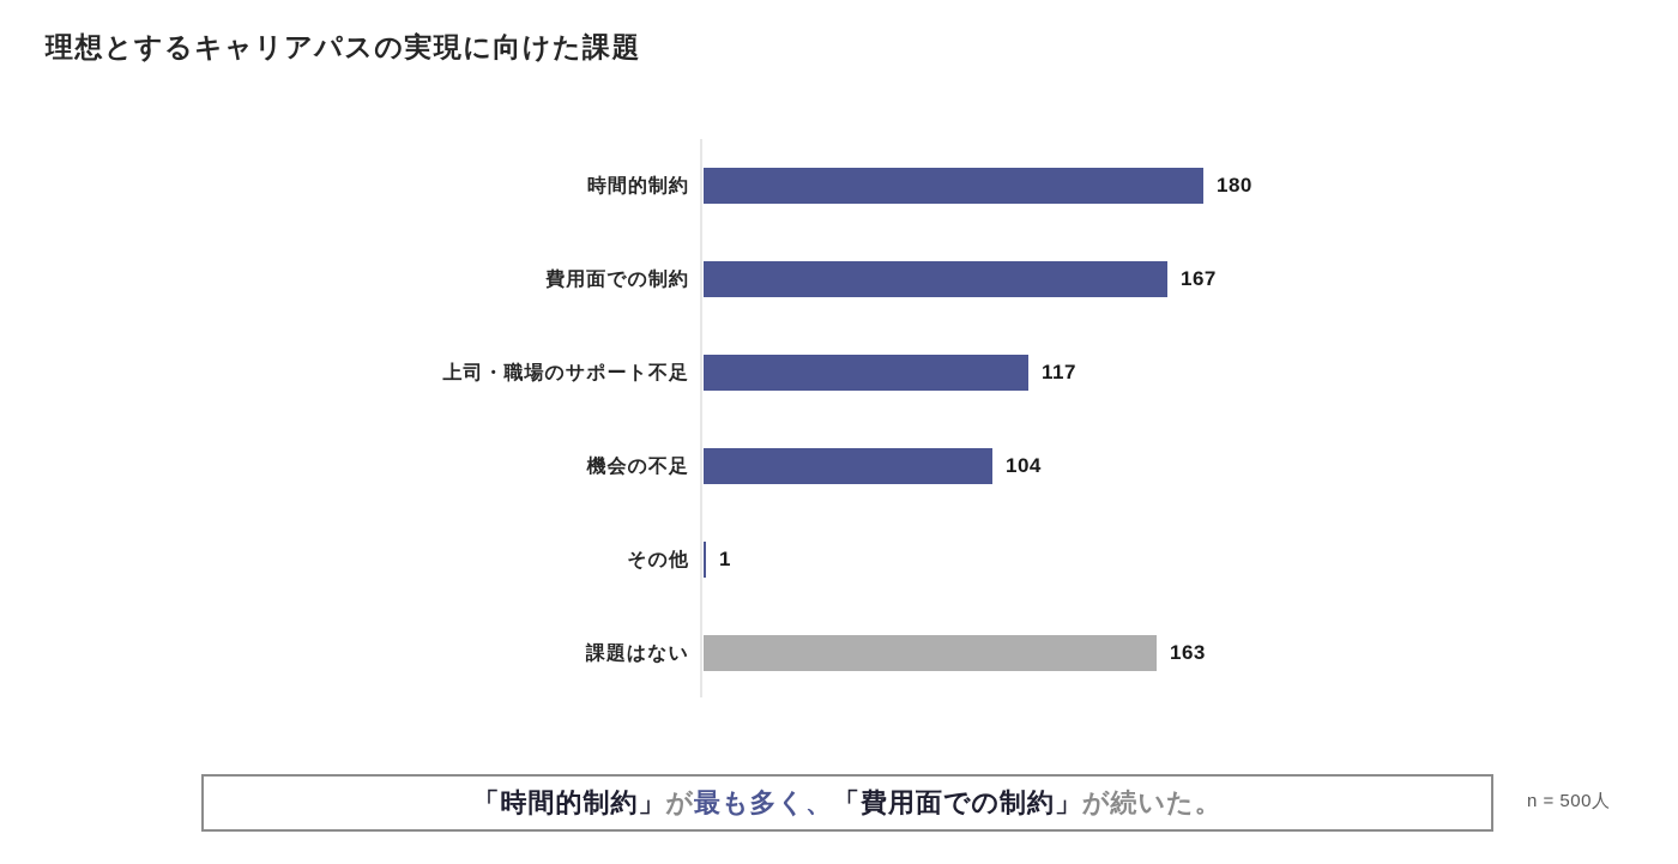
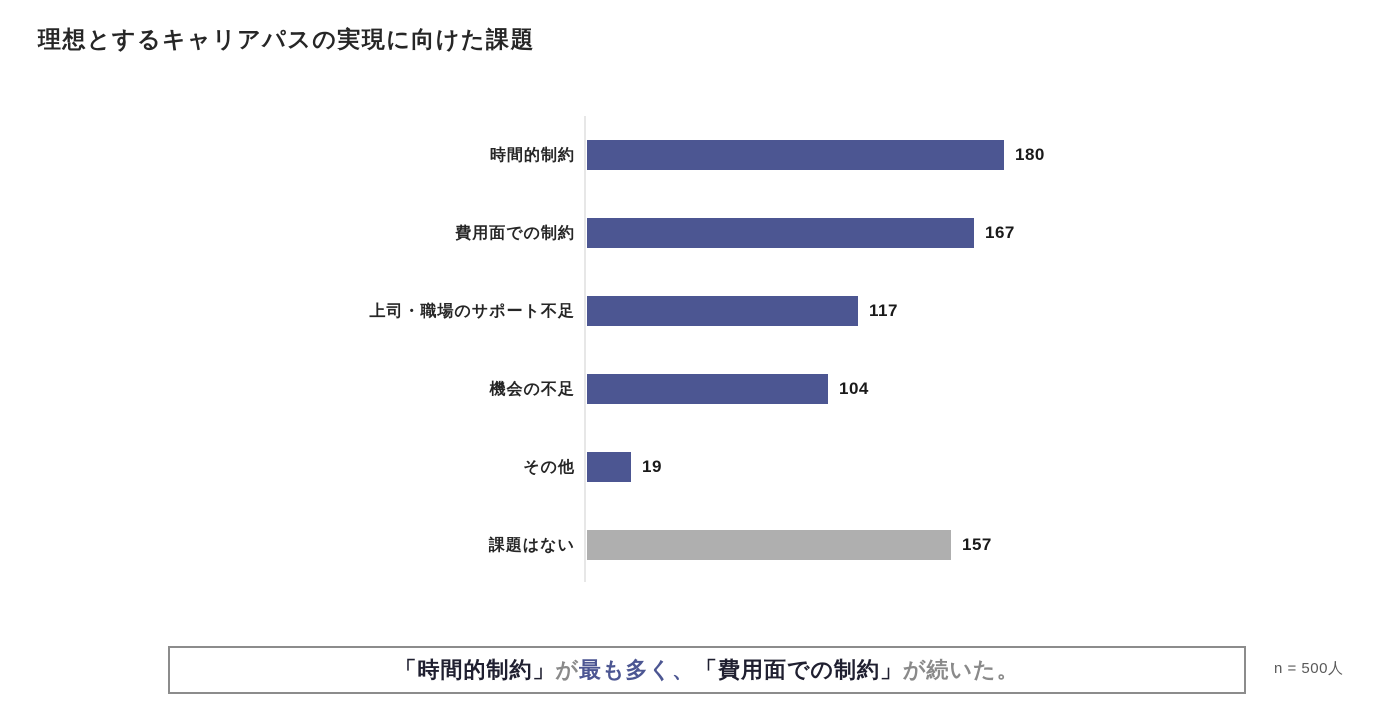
その他: 1 -> 19
課題はない: 163 -> 157
